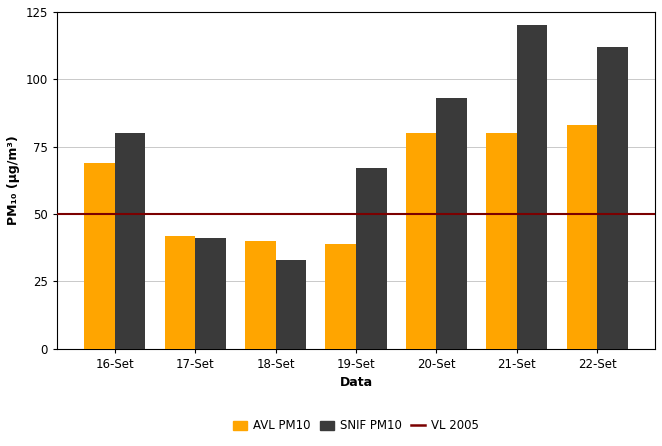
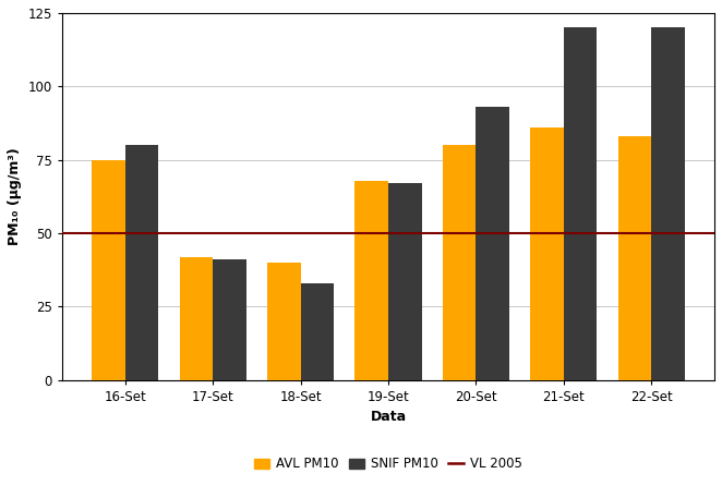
AVL PM10/16-Set: 69 -> 75
AVL PM10/19-Set: 39 -> 68
AVL PM10/21-Set: 80 -> 86
SNIF PM10/22-Set: 112 -> 120
